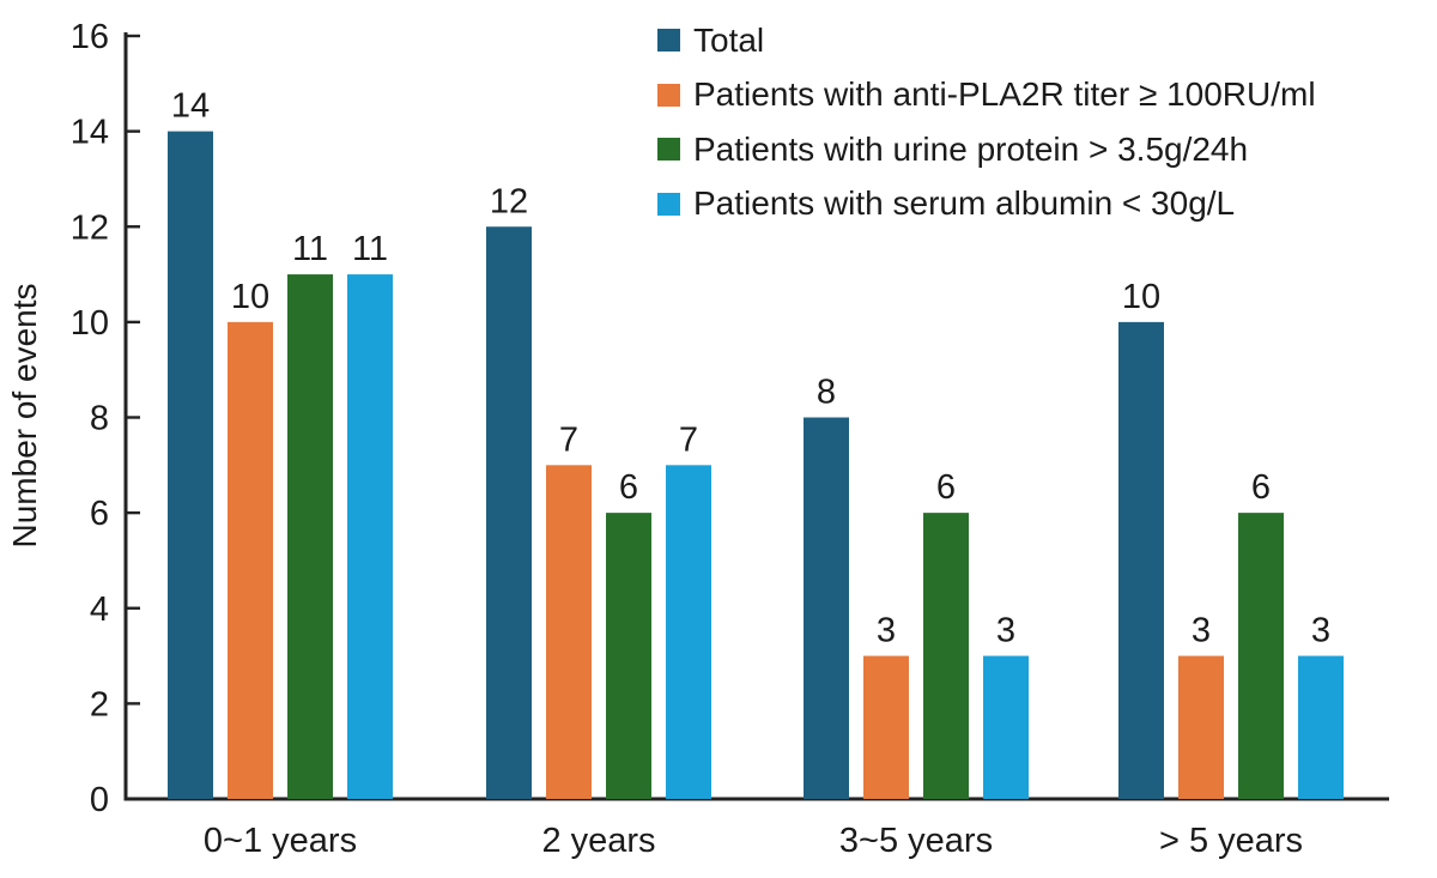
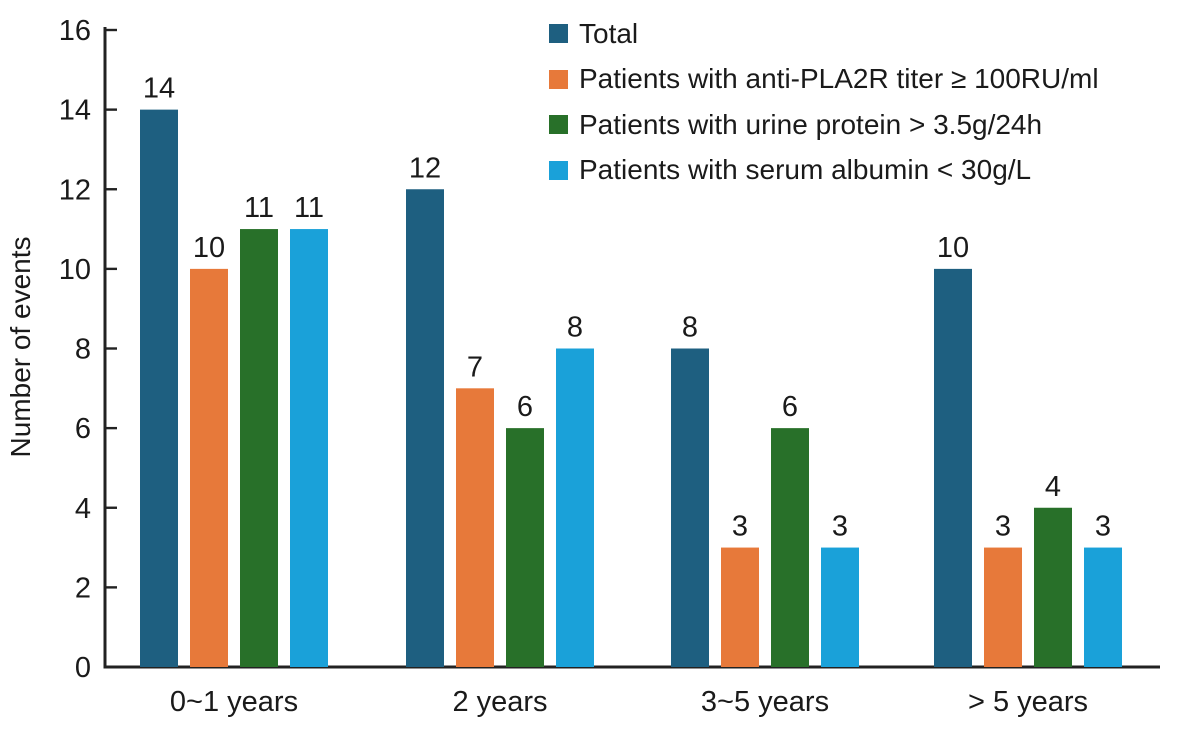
Patients with serum albumin < 30g/L/2 years: 7 -> 8
Patients with urine protein > 3.5g/24h/> 5 years: 6 -> 4
